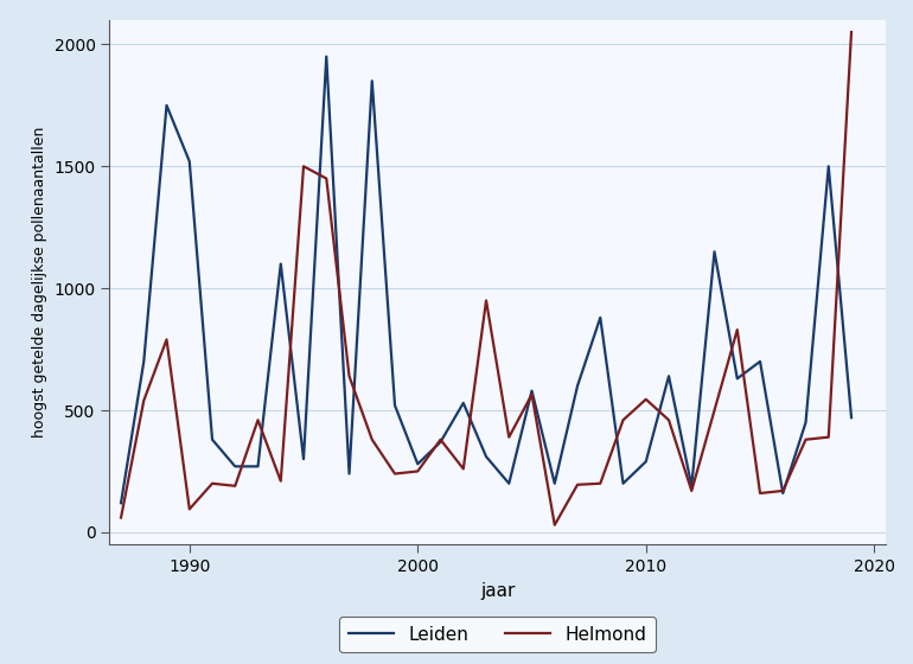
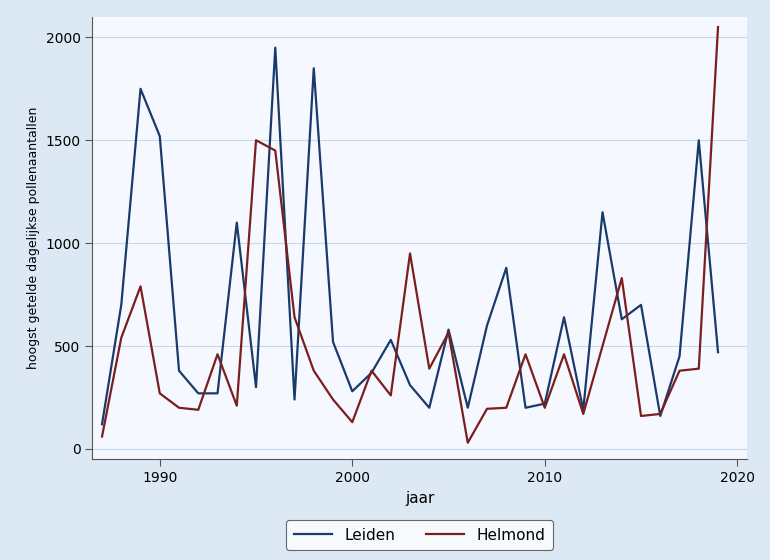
Helmond/1990: 95 -> 270
Helmond/2000: 250 -> 130
Leiden/2010: 290 -> 220
Helmond/2010: 545 -> 200
